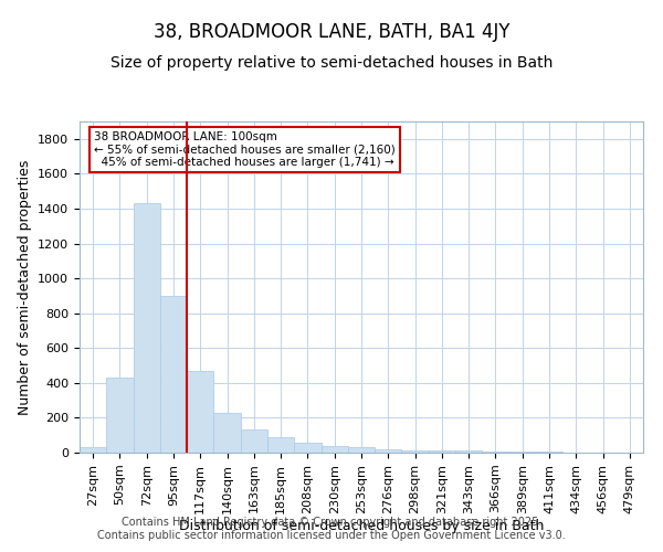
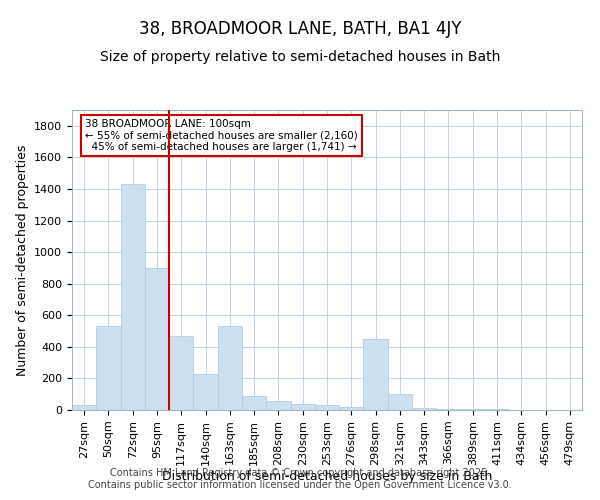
50sqm: 430 -> 530
163sqm: 140 -> 530
298sqm: 20 -> 450
321sqm: 10 -> 100
